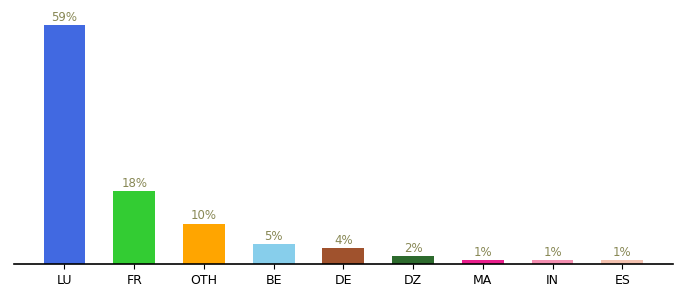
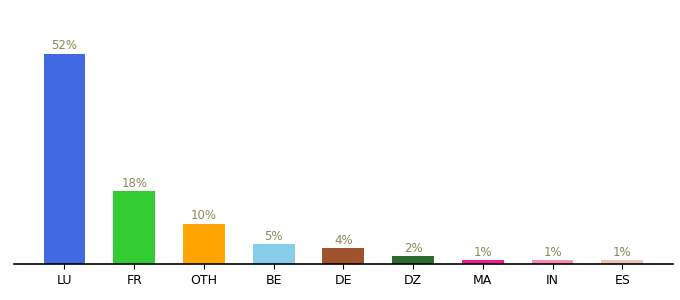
LU: 59% -> 52%
